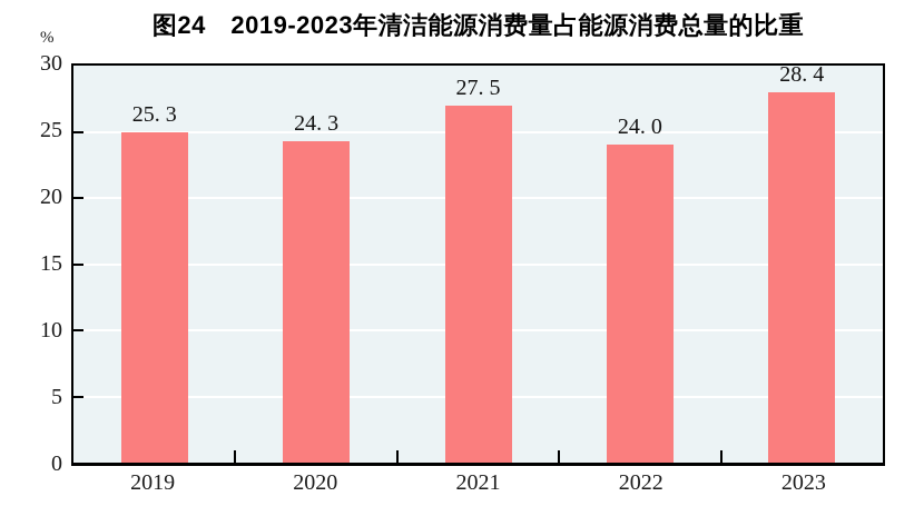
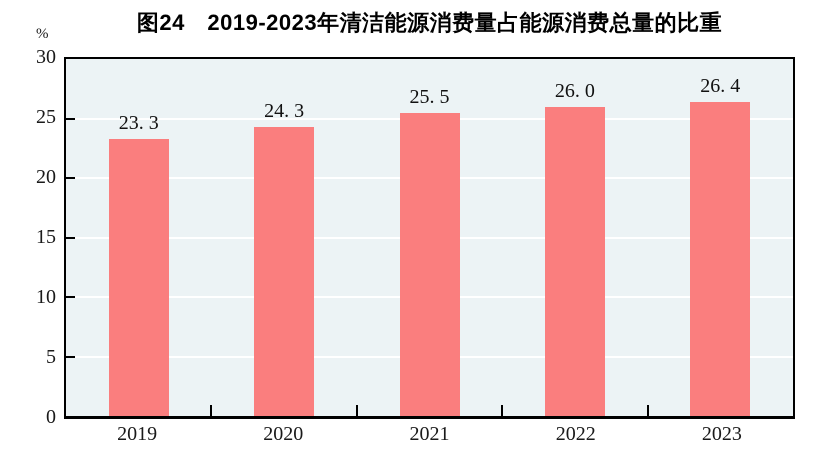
2019: 25 -> 23
2021: 27 -> 25
2022: 24 -> 26
2023: 28 -> 26
